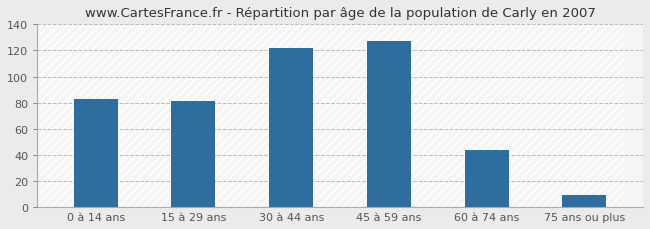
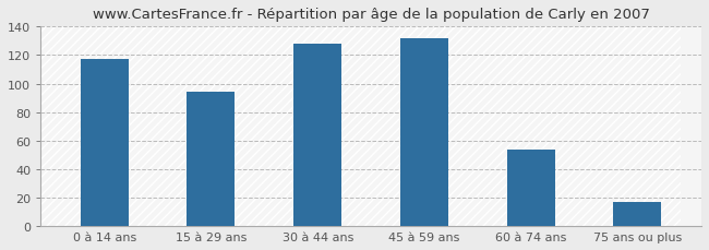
0 à 14 ans: 83 -> 117
15 à 29 ans: 81 -> 94
30 à 44 ans: 122 -> 128
45 à 59 ans: 127 -> 132
60 à 74 ans: 44 -> 54
75 ans ou plus: 9 -> 17
